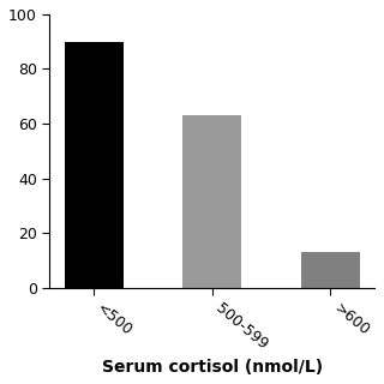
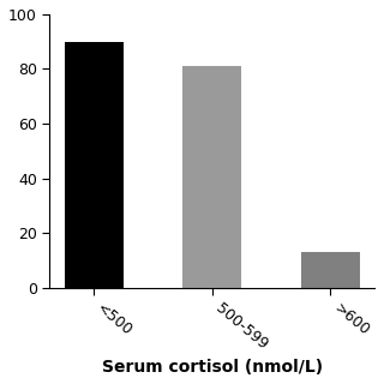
500-599: 63 -> 81
